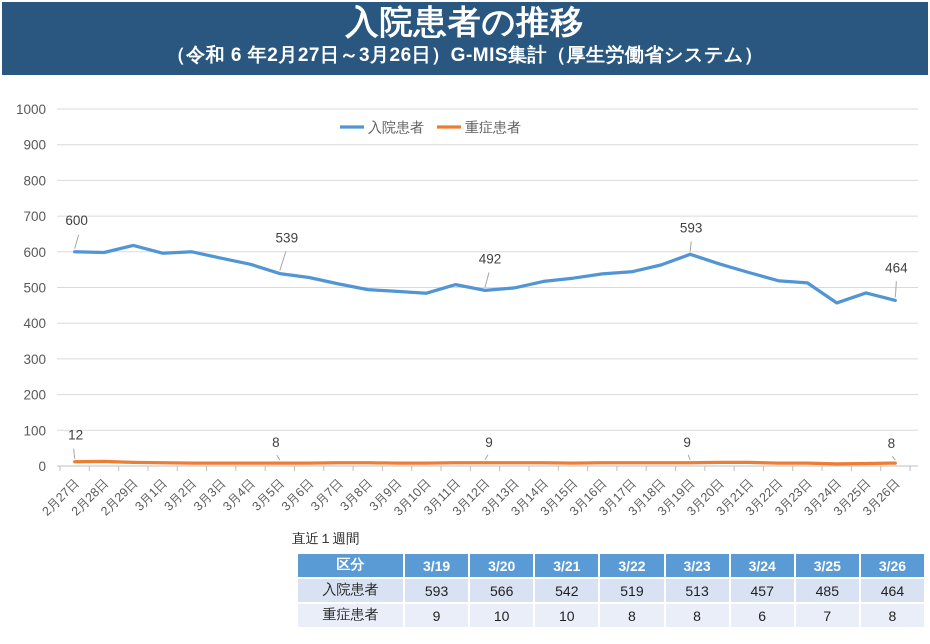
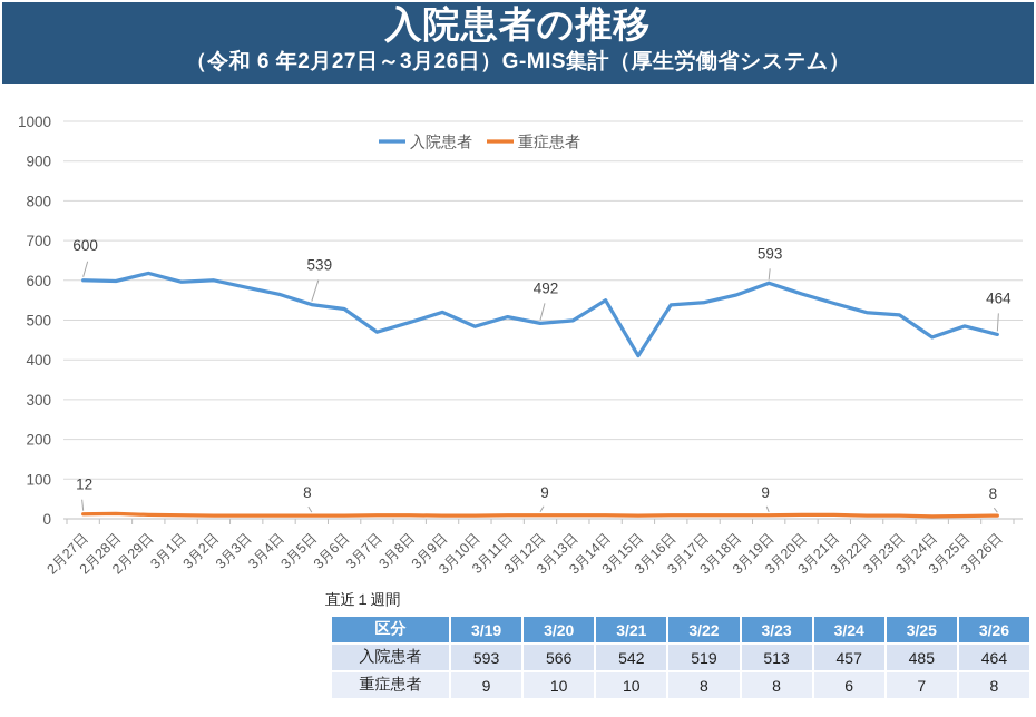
入院患者/3月7日: 510 -> 470
入院患者/3月9日: 490 -> 520
入院患者/3月14日: 520 -> 550
入院患者/3月15日: 530 -> 410
